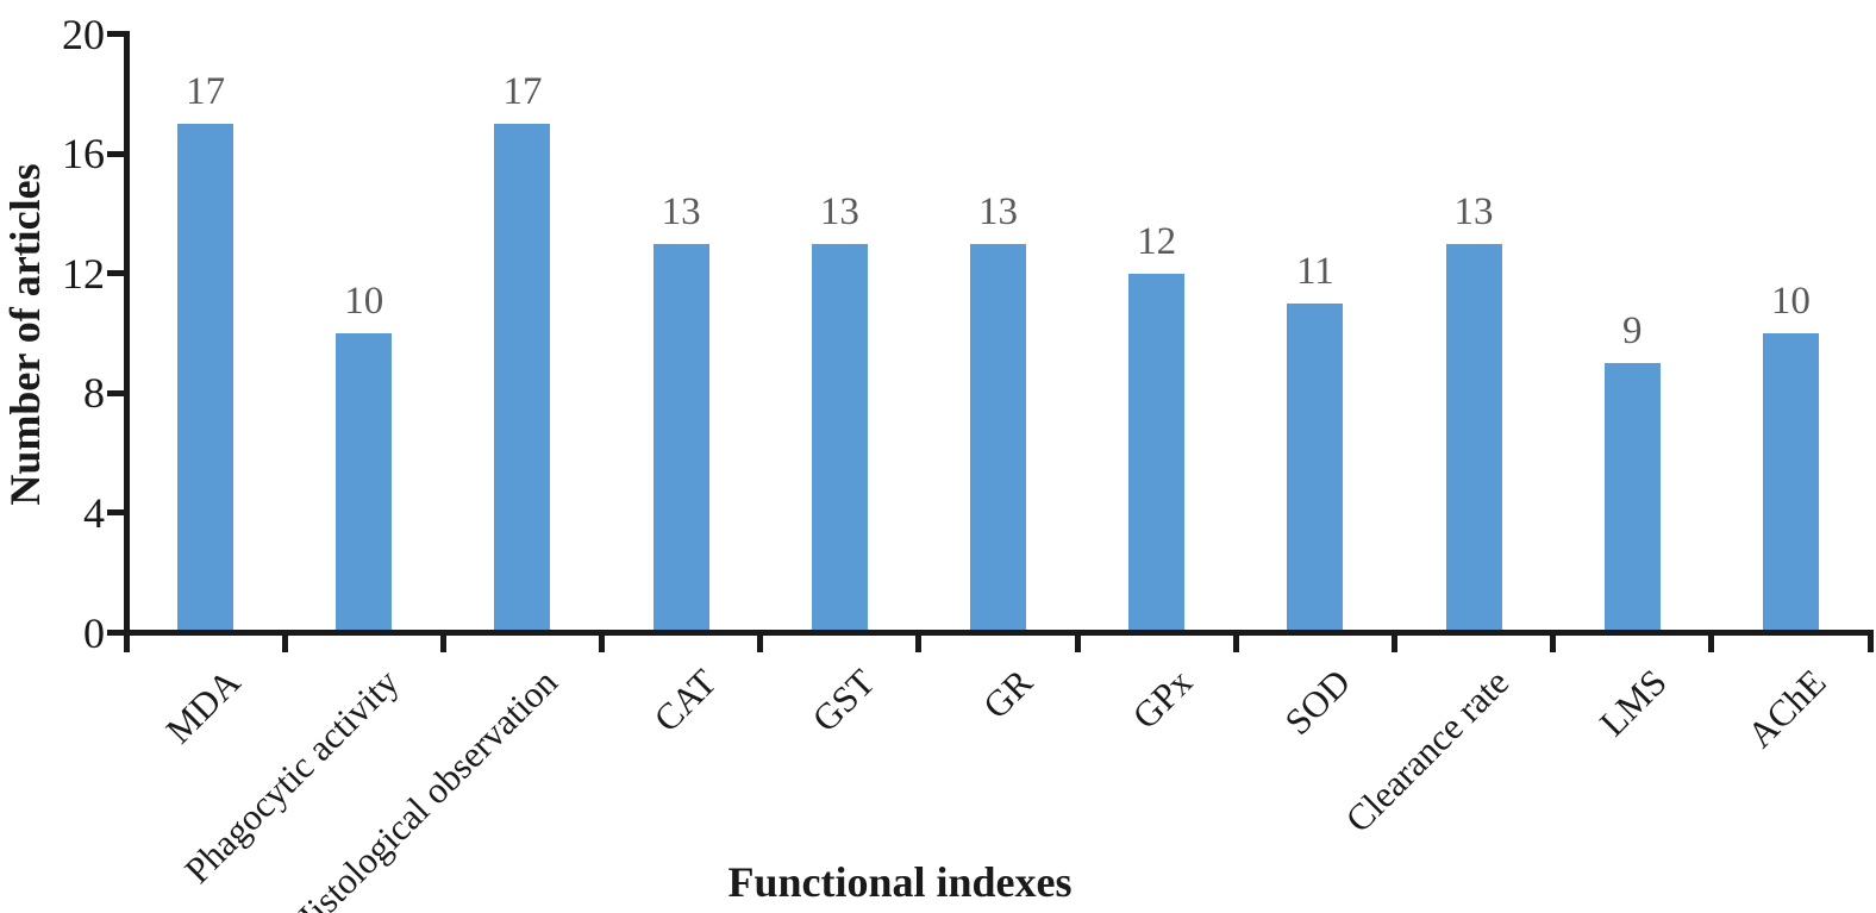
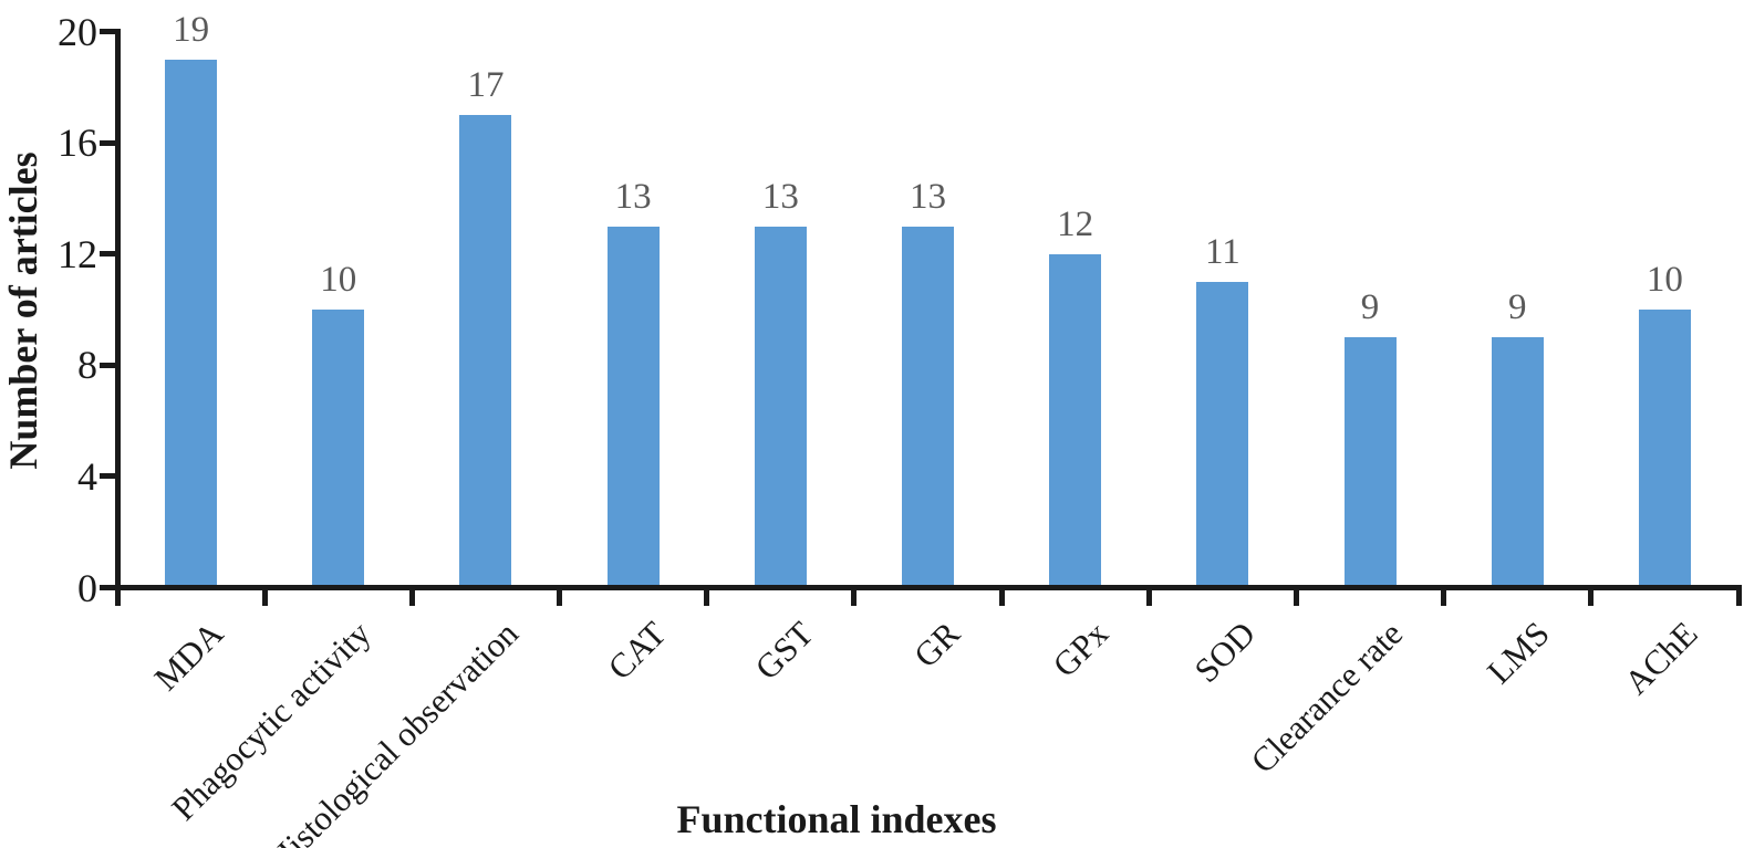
MDA: 17 -> 19
Clearance rate: 13 -> 9
